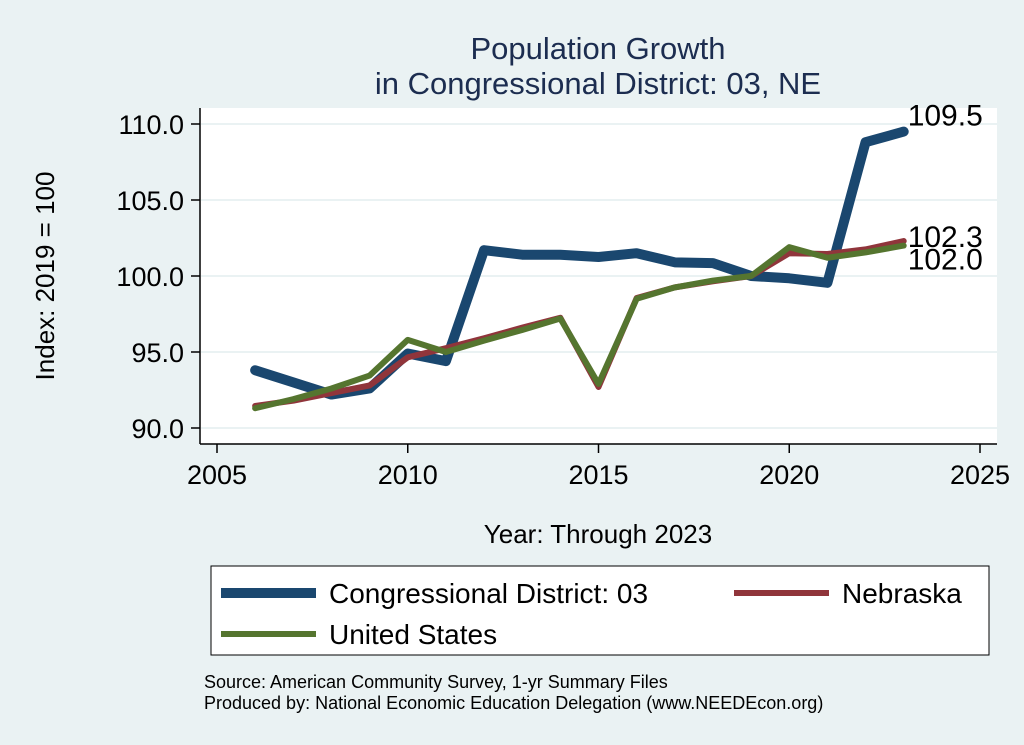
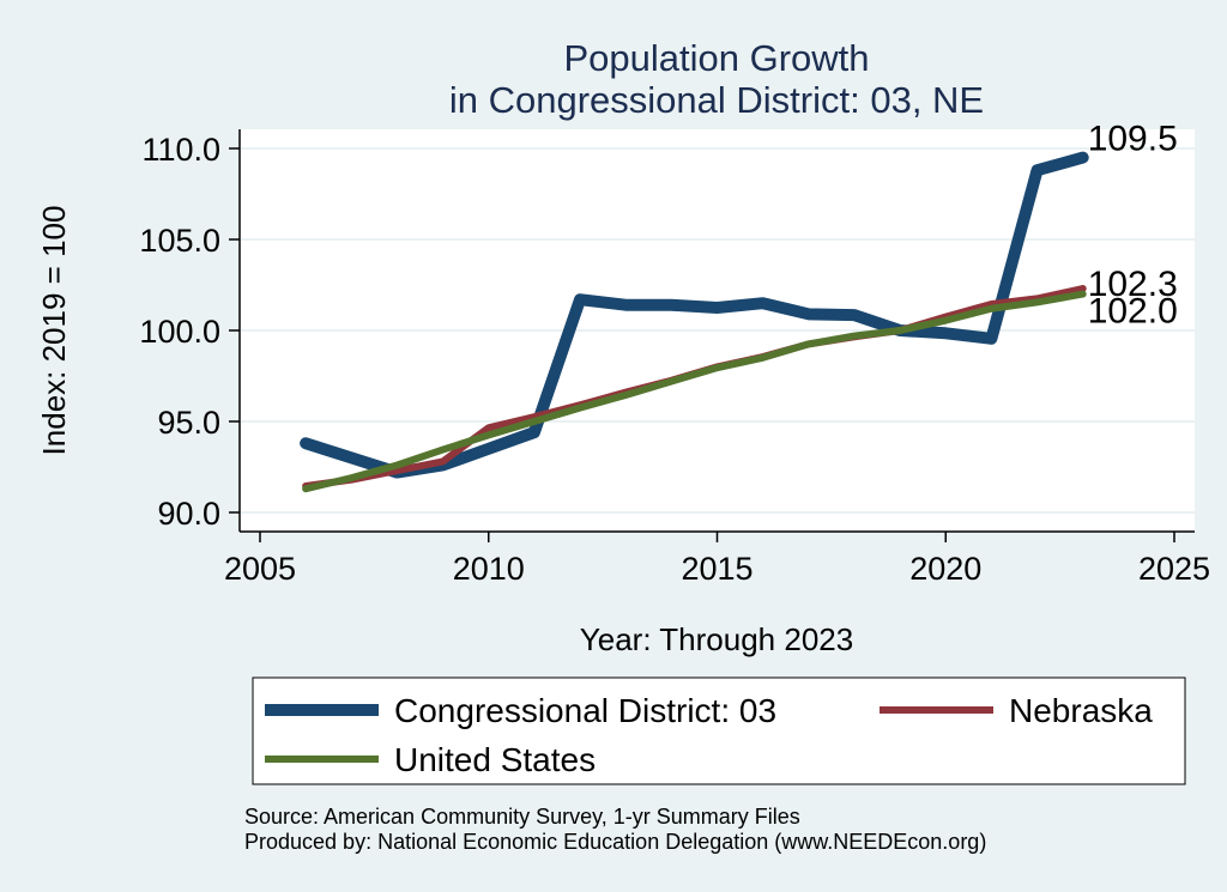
Congressional District: 03/2010: 94.9 -> 93.5
United States/2010: 95.8 -> 94.2
Nebraska/2015: 92.7 -> 98.0
United States/2015: 92.9 -> 98.0
Nebraska/2020: 101.5 -> 100.8
United States/2020: 101.9 -> 100.5
